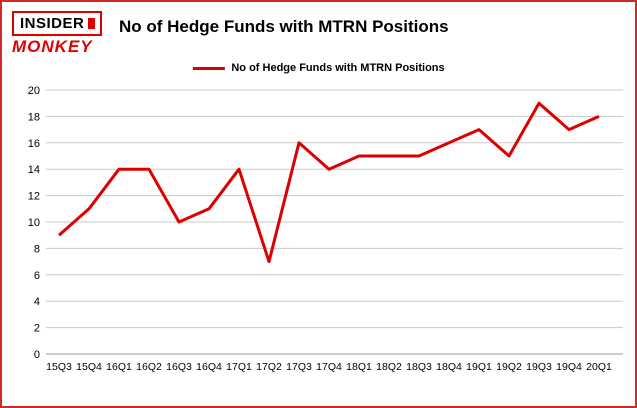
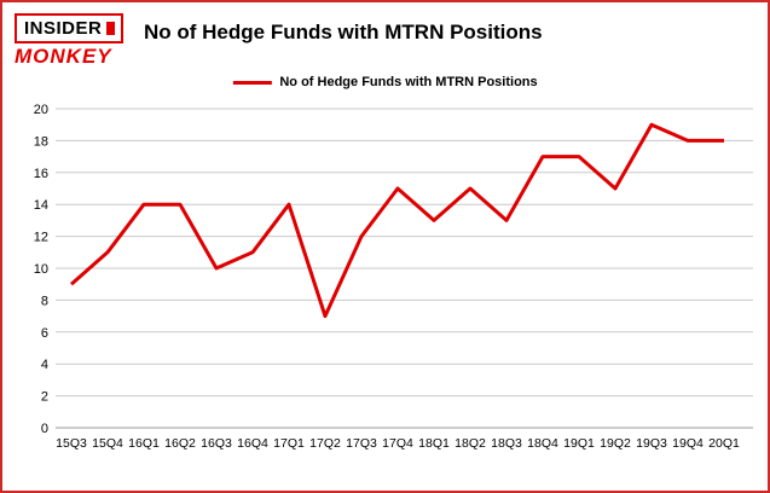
17Q3: 16 -> 12
17Q4: 14 -> 15
18Q1: 15 -> 13
18Q3: 15 -> 13
18Q4: 16 -> 17
19Q4: 17 -> 18
